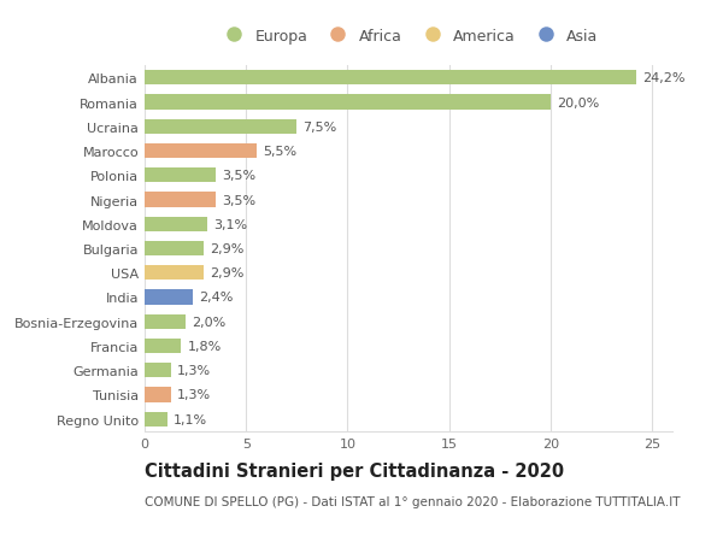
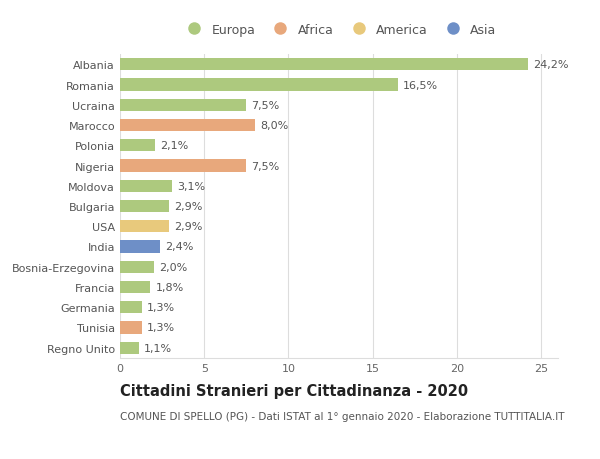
Romania: 20,0% -> 16,5%
Marocco: 5,5% -> 8,0%
Polonia: 3,5% -> 2,1%
Nigeria: 3,5% -> 7,5%
